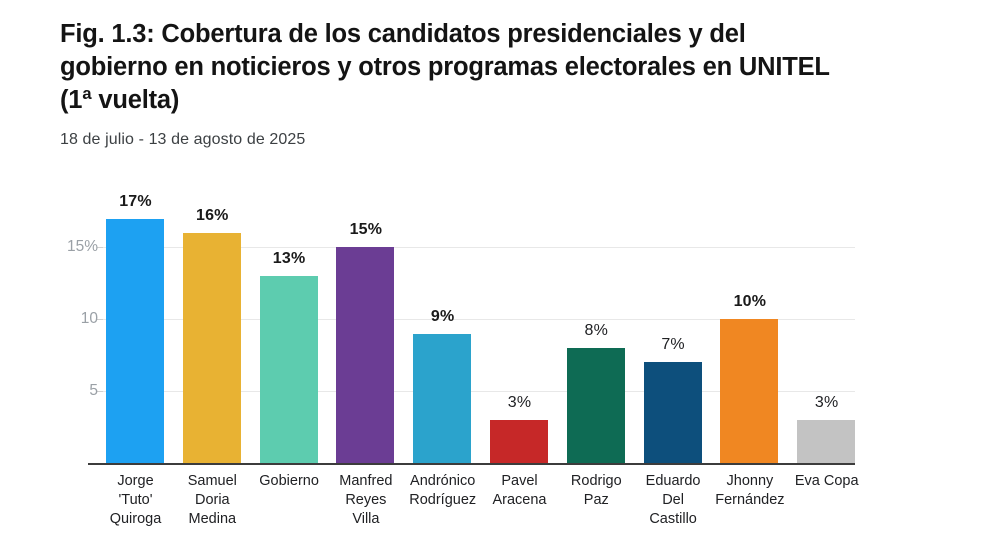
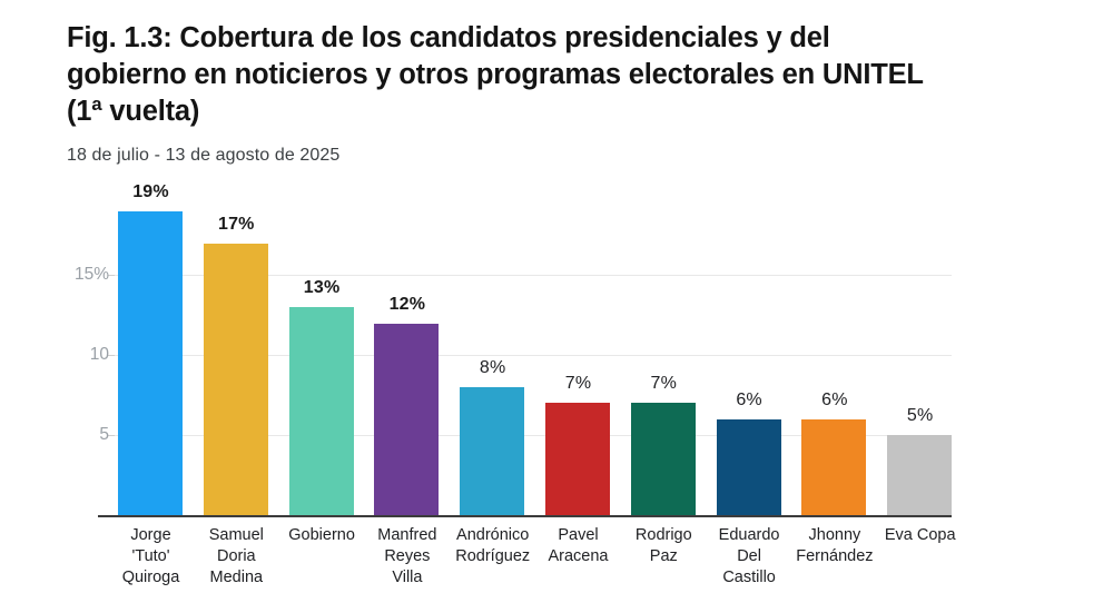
Jorge 'Tuto' Quiroga: 17% -> 19%
Samuel Doria Medina: 16% -> 17%
Manfred Reyes Villa: 15% -> 12%
Andrónico Rodríguez: 9% -> 8%
Pavel Aracena: 3% -> 7%
Rodrigo Paz: 8% -> 7%
Eduardo Del Castillo: 7% -> 6%
Jhonny Fernández: 10% -> 6%
Eva Copa: 3% -> 5%
